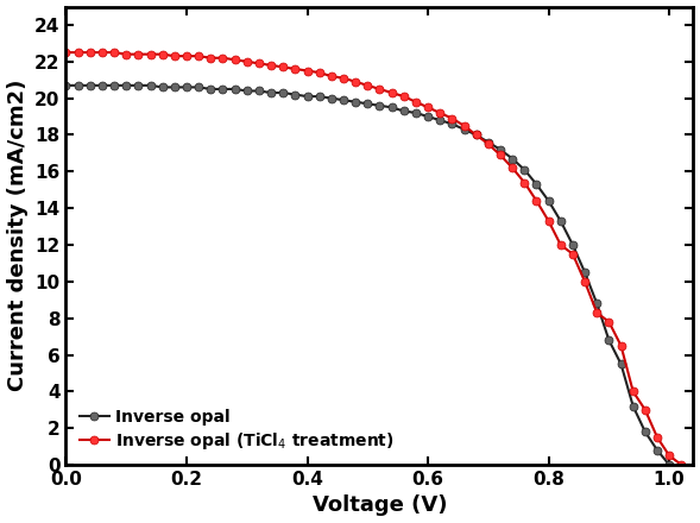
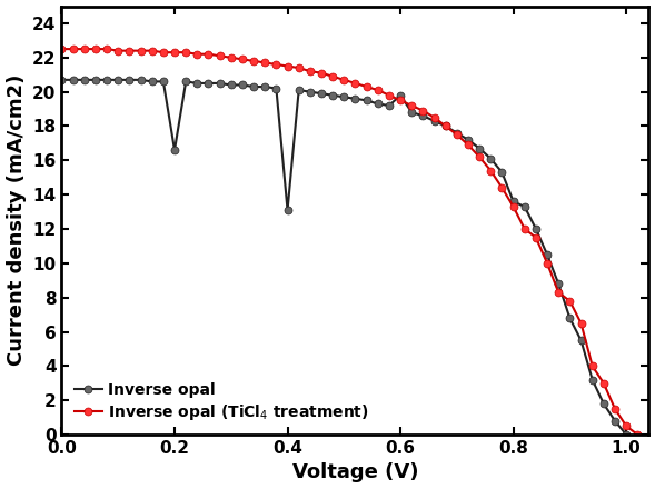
Inverse opal/0.2: 20.6 -> 16.6
Inverse opal/0.4: 20.1 -> 13.1
Inverse opal/0.6: 19.0 -> 19.8
Inverse opal/0.8: 14.4 -> 13.6
